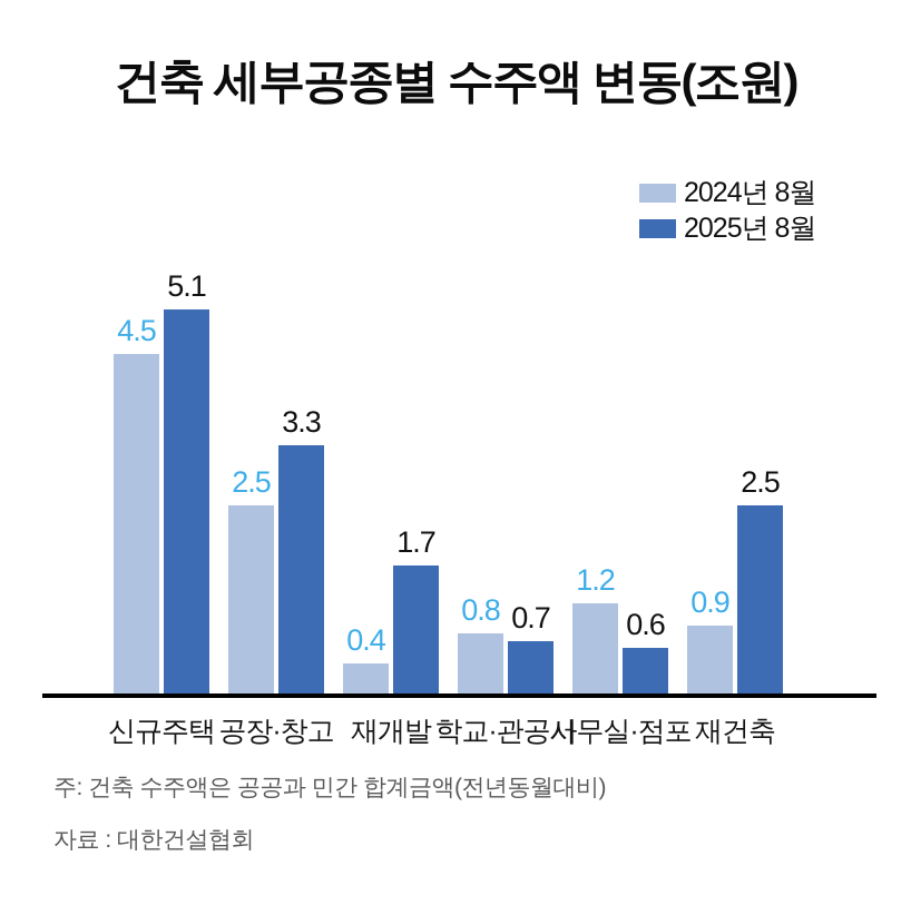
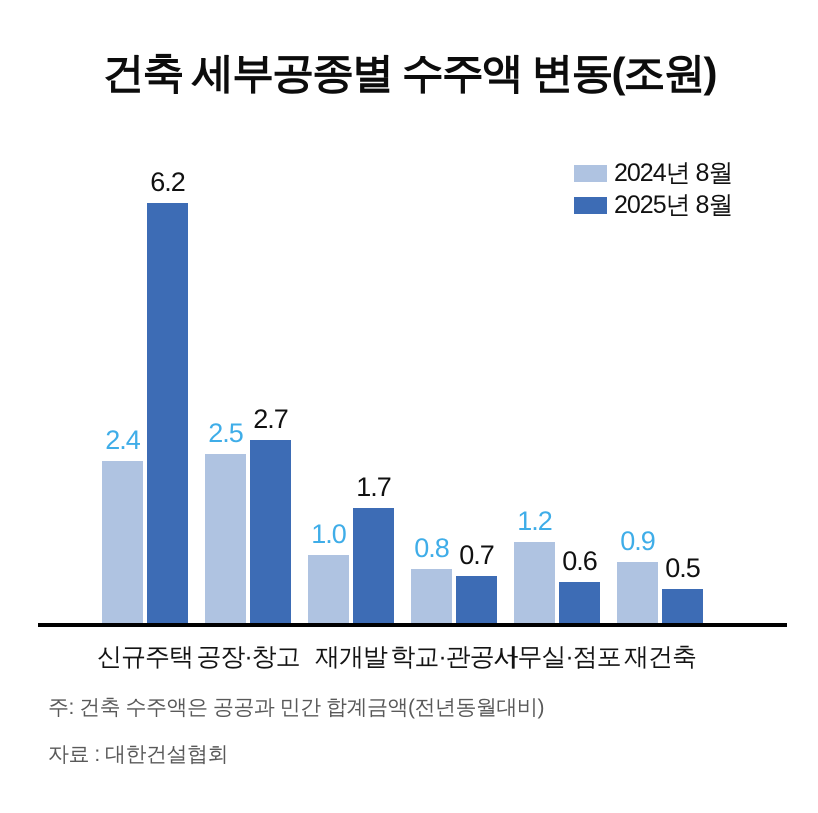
2024년 8월/신규주택: 4.5 -> 2.4
2025년 8월/신규주택: 5.1 -> 6.2
2025년 8월/공장·창고: 3.3 -> 2.7
2024년 8월/재개발: 0.4 -> 1.0
2025년 8월/재건축: 2.5 -> 0.5
